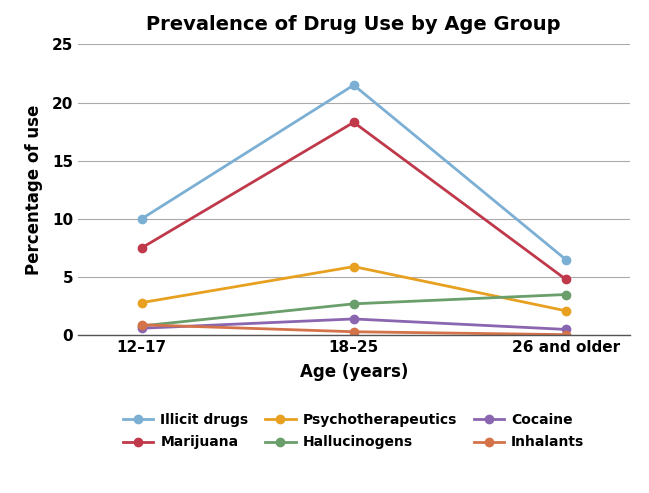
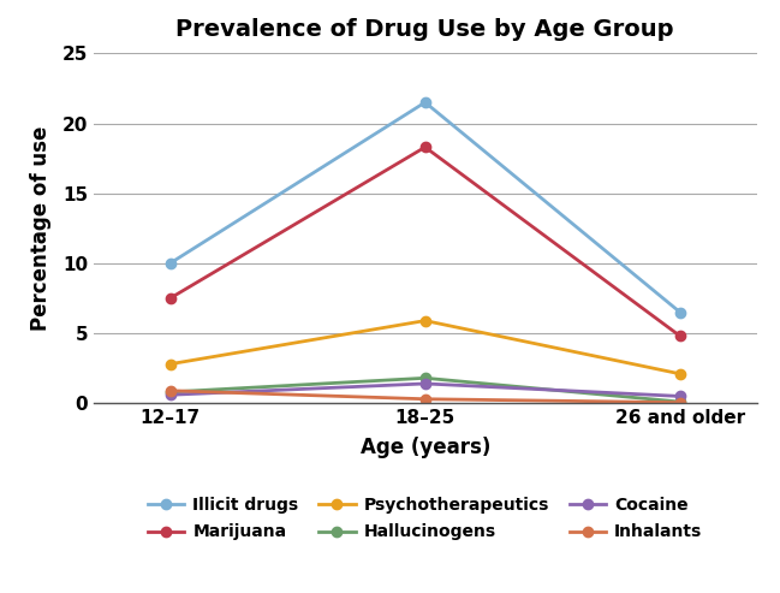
Hallucinogens/18–25: 2.7 -> 1.8
Hallucinogens/26 and older: 3.5 -> 0.1
